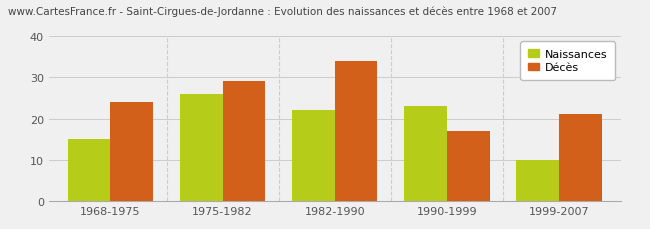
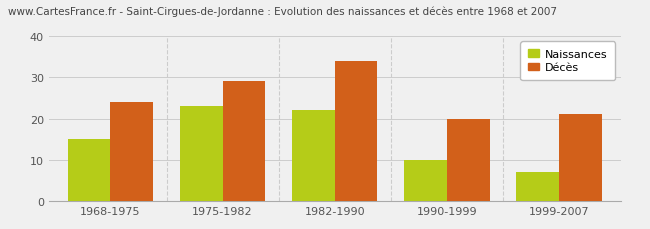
Naissances/1975-1982: 26 -> 23
Naissances/1990-1999: 23 -> 10
Décès/1990-1999: 17 -> 20
Naissances/1999-2007: 10 -> 7
